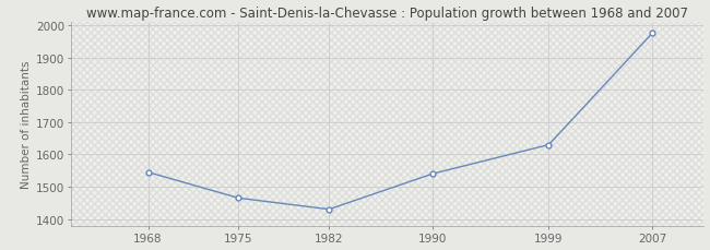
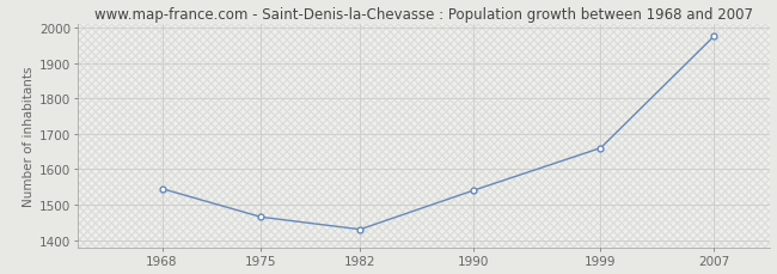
1999: 1630 -> 1660
